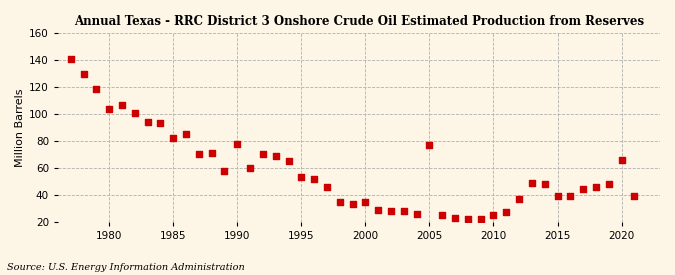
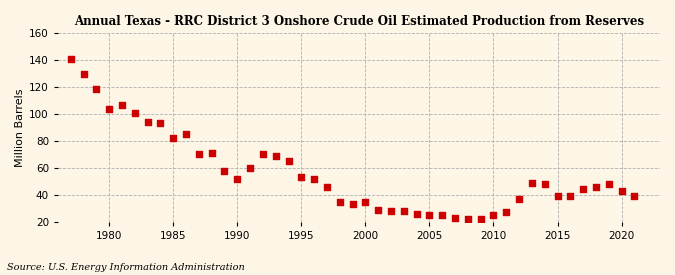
1990: 78 -> 52
2005: 77 -> 25
2020: 66 -> 43
